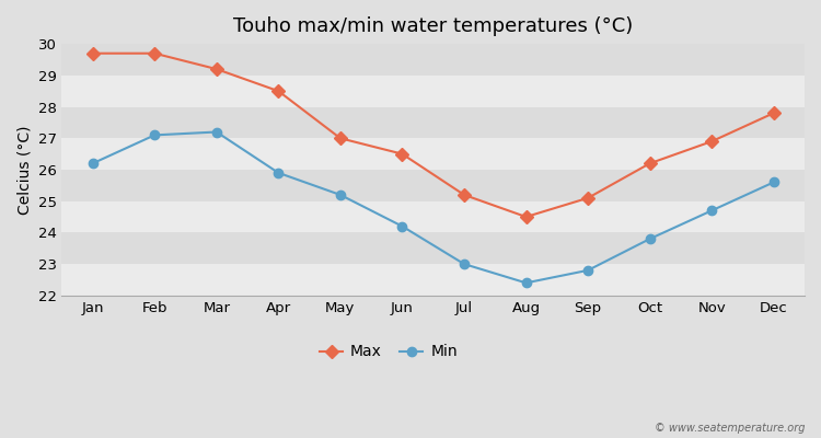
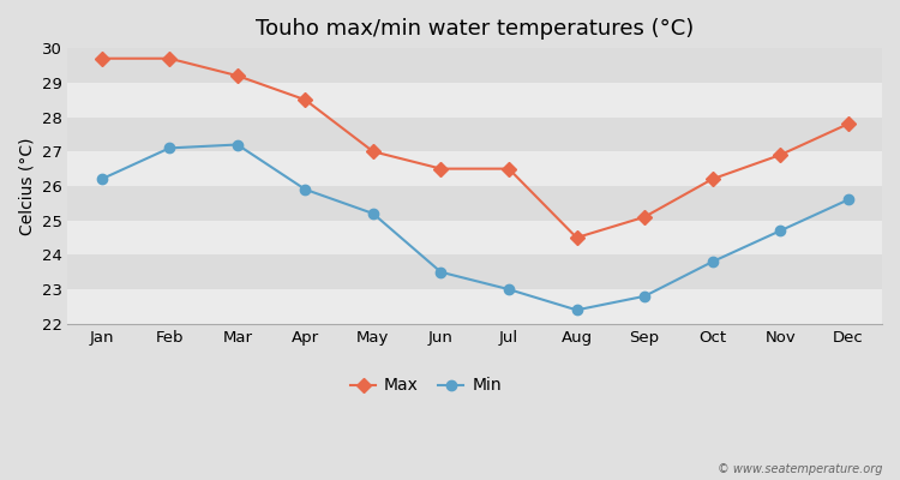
Min/Jun: 24.2 -> 23.5
Max/Jul: 25.2 -> 26.5
